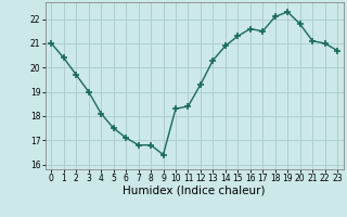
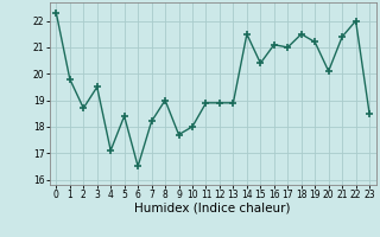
0: 21.0 -> 22.3
1: 20.4 -> 19.8
2: 19.7 -> 18.7
3: 19.0 -> 19.5
4: 18.1 -> 17.1
5: 17.5 -> 18.4
6: 17.1 -> 16.5
7: 16.8 -> 18.2
8: 16.8 -> 19.0
9: 16.4 -> 17.7
10: 18.3 -> 18.0
11: 18.4 -> 18.9
12: 19.3 -> 18.9
13: 20.3 -> 18.9
14: 20.9 -> 21.5
15: 21.3 -> 20.4
16: 21.6 -> 21.1
17: 21.5 -> 21.0
18: 22.1 -> 21.5
19: 22.3 -> 21.2
20: 21.8 -> 20.1
21: 21.1 -> 21.4
22: 21.0 -> 22.0
23: 20.7 -> 18.5
